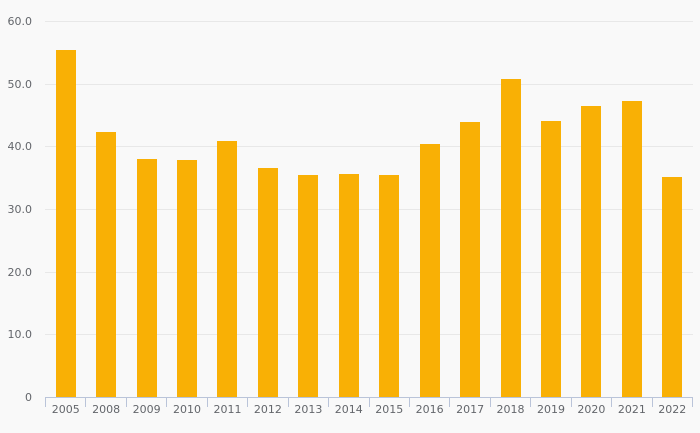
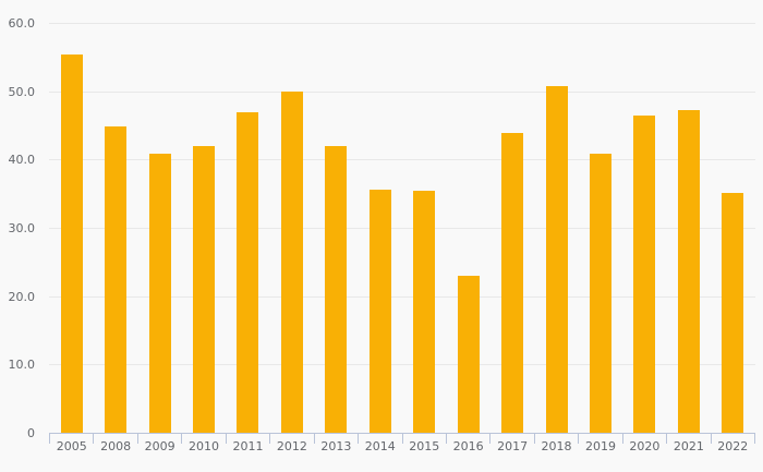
2008: 42 -> 45
2009: 38 -> 41
2010: 38 -> 42
2011: 41 -> 47
2012: 37 -> 50
2013: 36 -> 42
2016: 40 -> 23
2019: 44 -> 41
